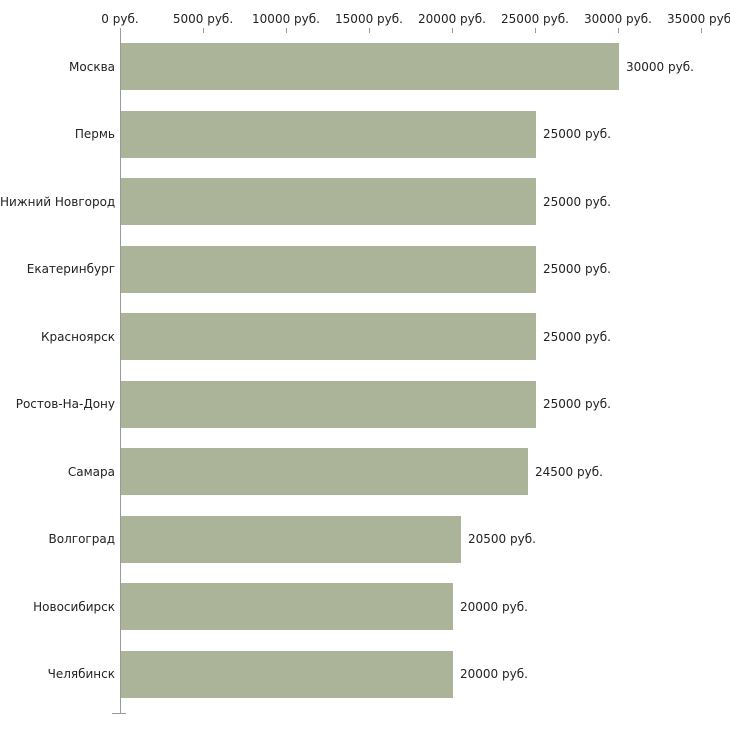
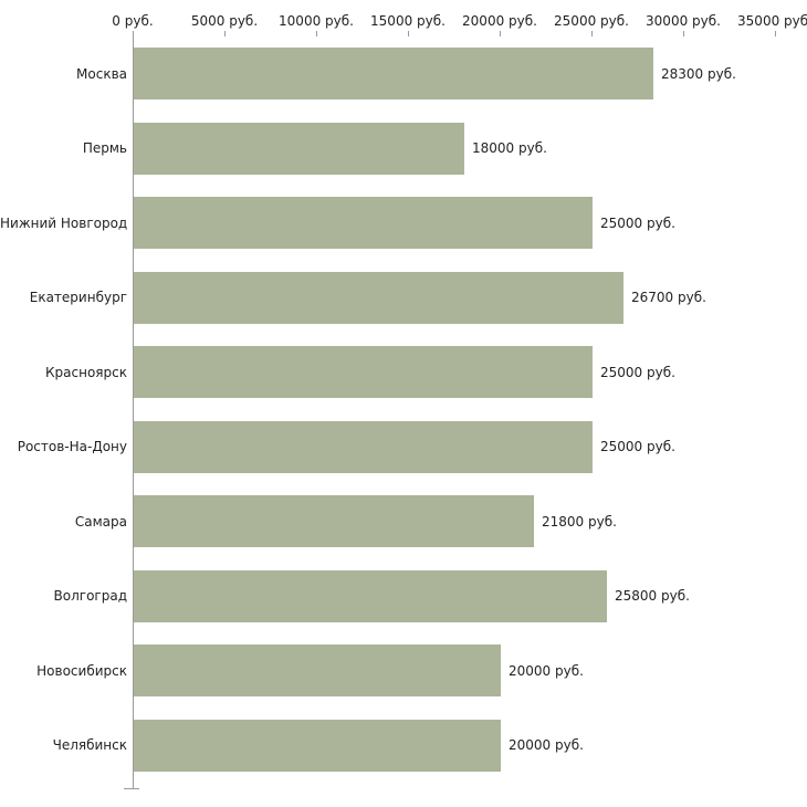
Москва: 30000 -> 28300
Пермь: 25000 -> 18000
Екатеринбург: 25000 -> 26700
Самара: 24500 -> 21800
Волгоград: 20500 -> 25800
